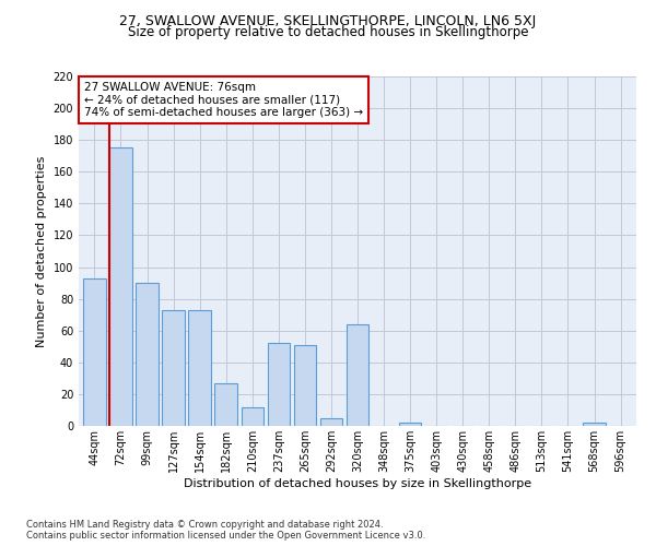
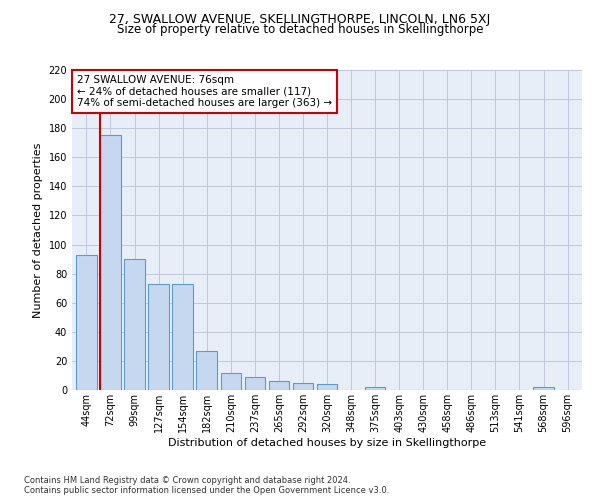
237sqm: 52 -> 9
265sqm: 51 -> 6
320sqm: 64 -> 4
